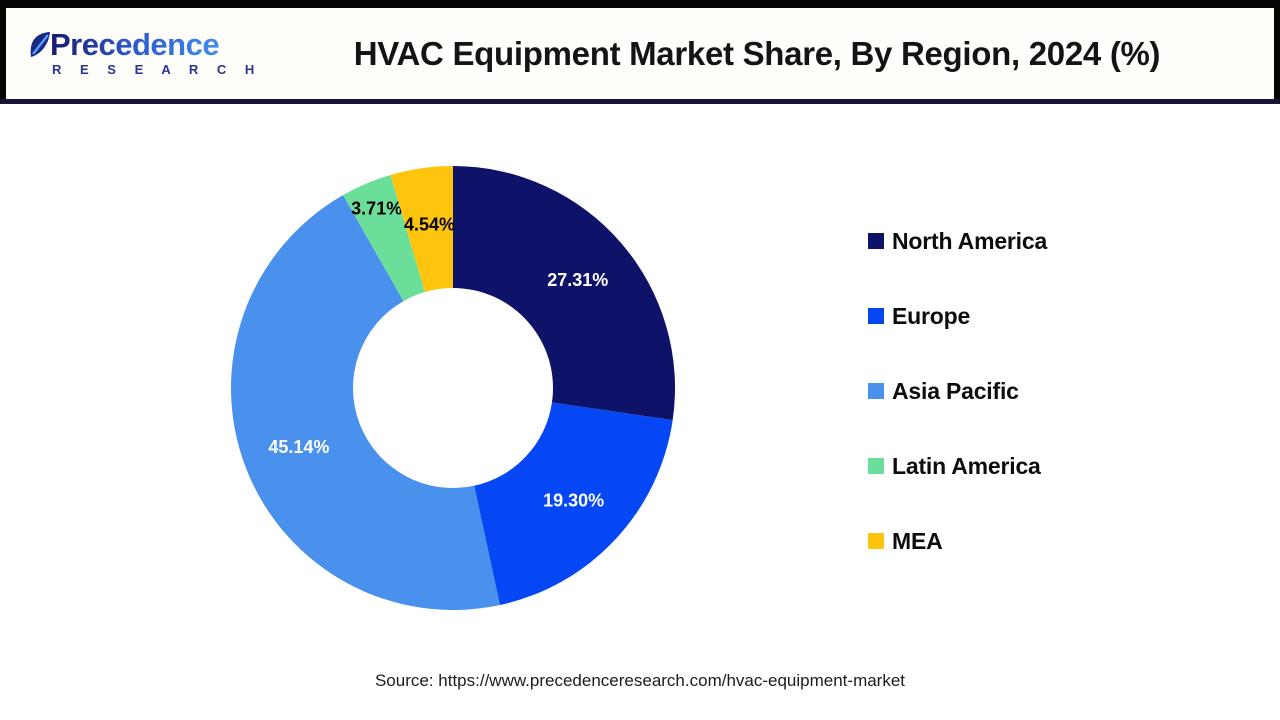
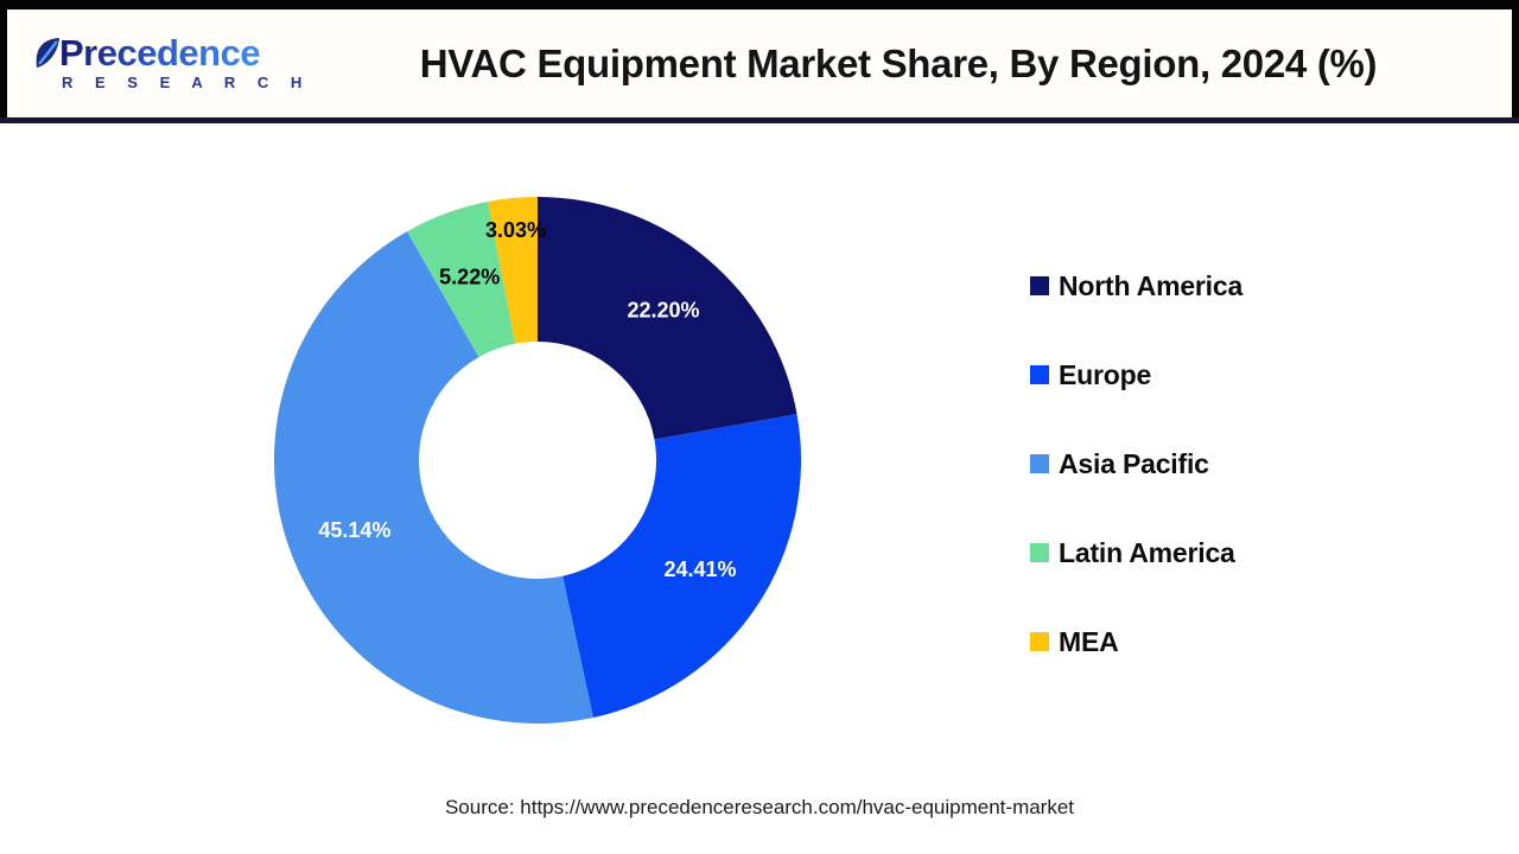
North America: 27.31% -> 22.20%
Europe: 19.30% -> 24.41%
Latin America: 3.71% -> 5.22%
MEA: 4.54% -> 3.03%
